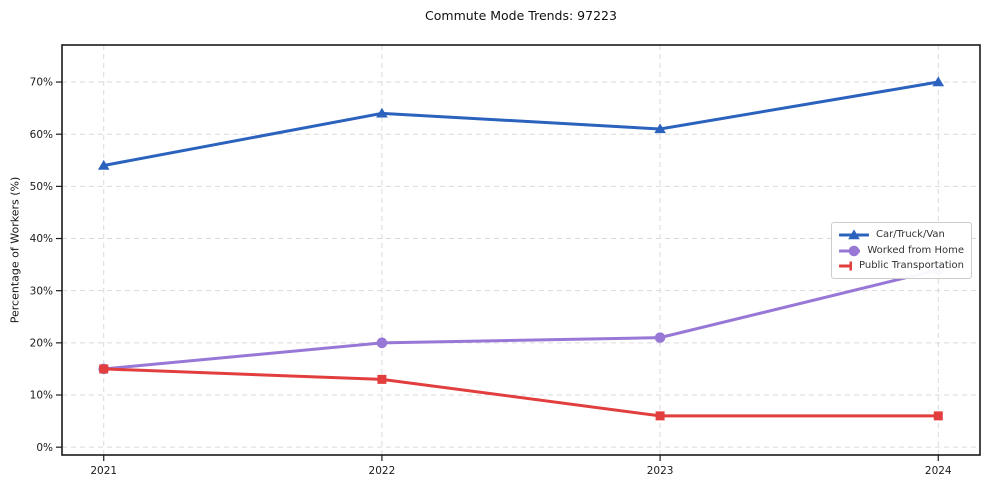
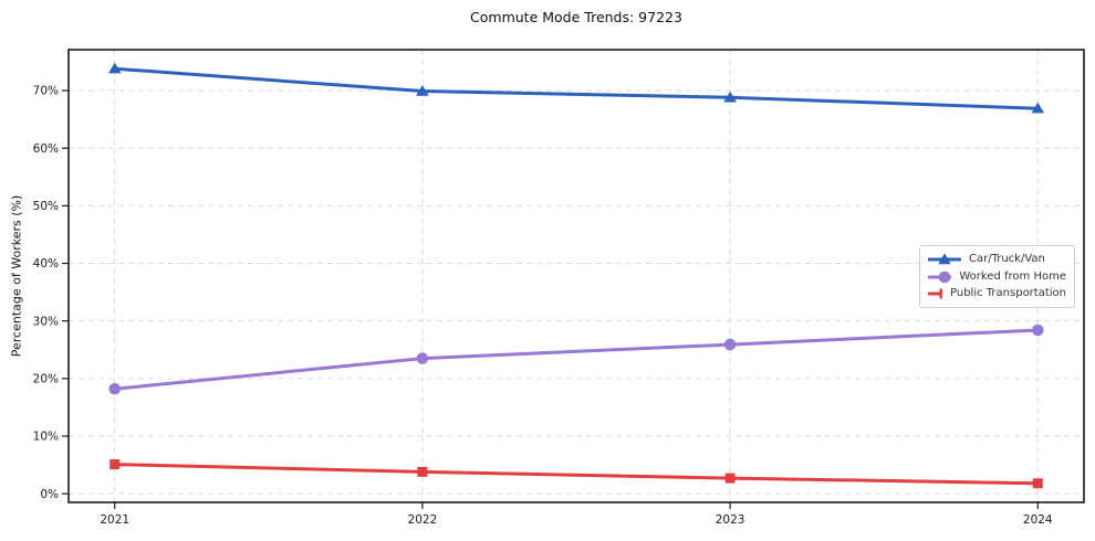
Car/Truck/Van/2021: 54% -> 74%
Worked from Home/2021: 15% -> 18%
Public Transportation/2021: 15% -> 5%
Car/Truck/Van/2022: 64% -> 70%
Worked from Home/2022: 20% -> 24%
Public Transportation/2022: 13% -> 4%
Car/Truck/Van/2023: 61% -> 69%
Worked from Home/2023: 21% -> 26%
Public Transportation/2023: 6% -> 3%
Car/Truck/Van/2024: 70% -> 67%
Worked from Home/2024: 34% -> 28%
Public Transportation/2024: 6% -> 2%
